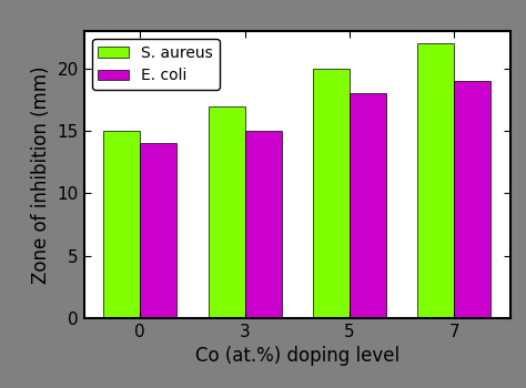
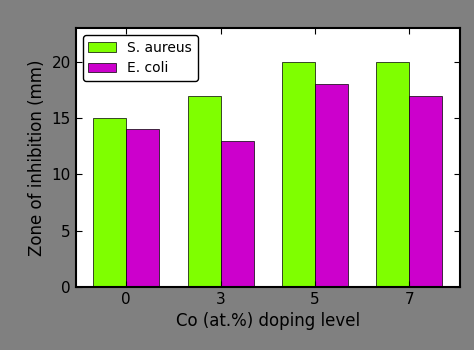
E. coli/3: 15 -> 13
S. aureus/7: 22 -> 20
E. coli/7: 19 -> 17
